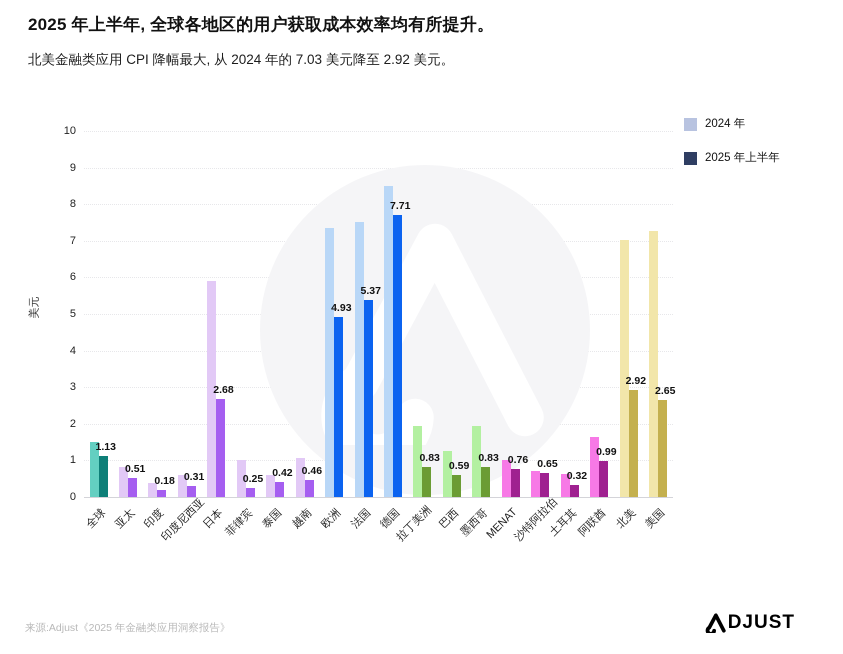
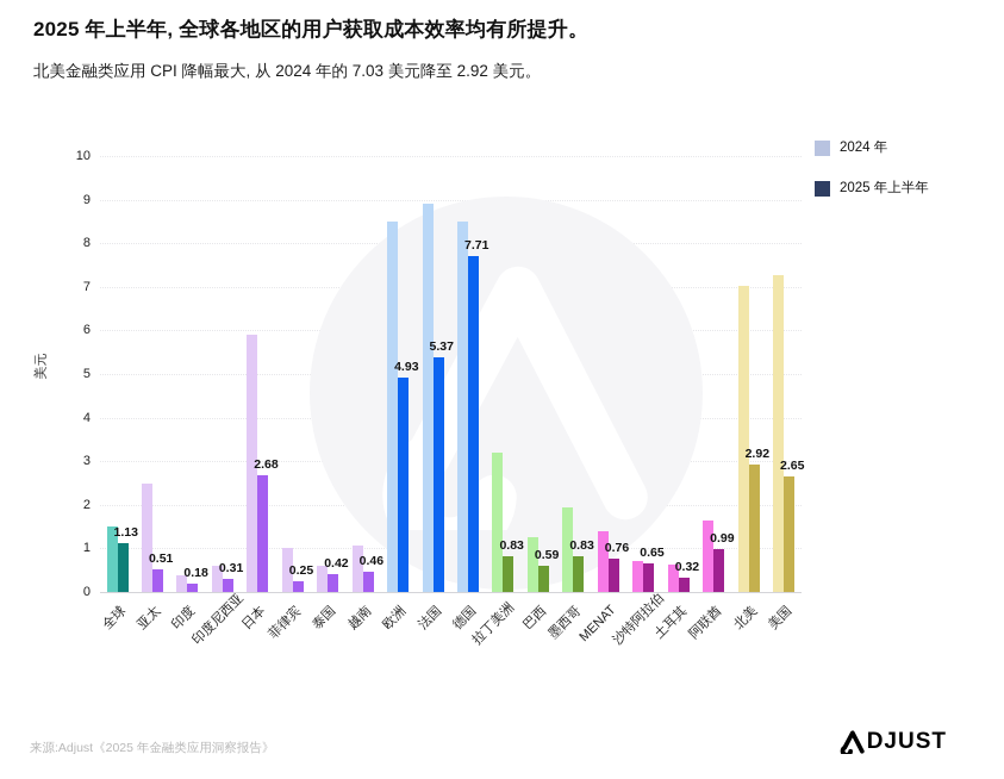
2024 年/亚太: 0.8 -> 2.5
2024 年/欧洲: 7.4 -> 8.5
2024 年/法国: 7.5 -> 8.9
2024 年/拉丁美洲: 1.9 -> 3.2
2024 年/MENAT: 1.0 -> 1.4
